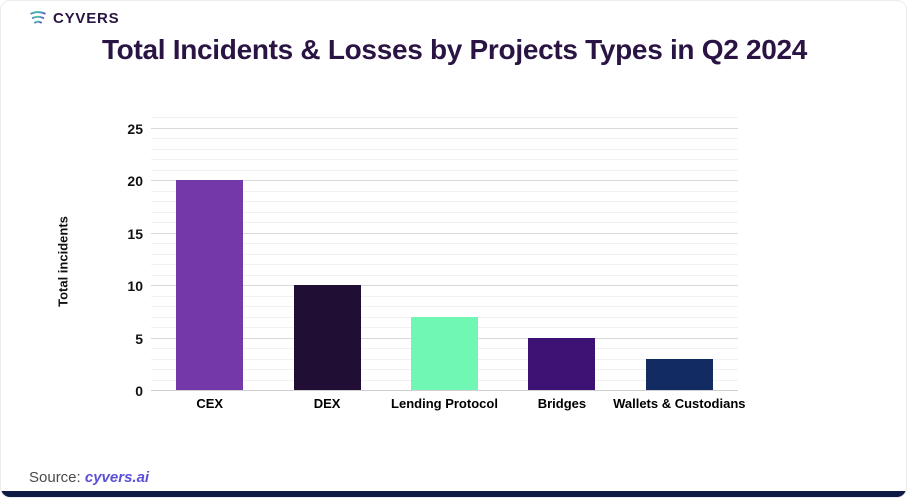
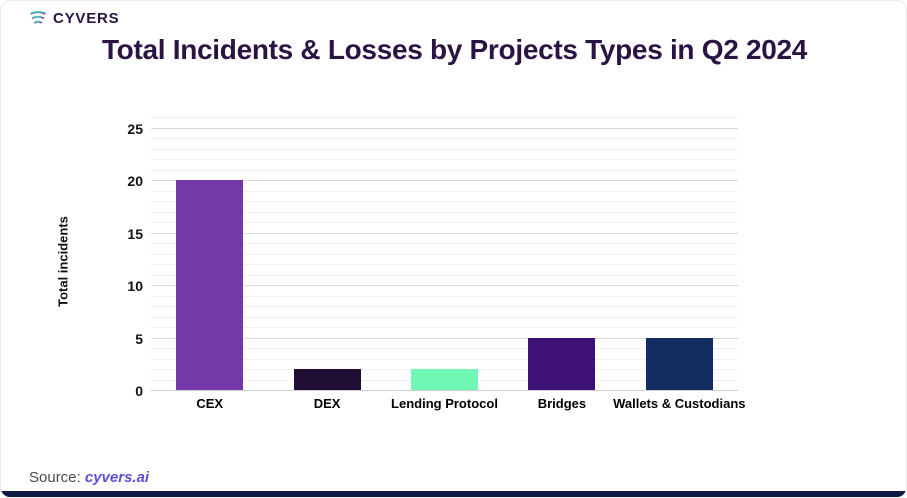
DEX: 10 -> 2
Lending Protocol: 7 -> 2
Wallets & Custodians: 3 -> 5
